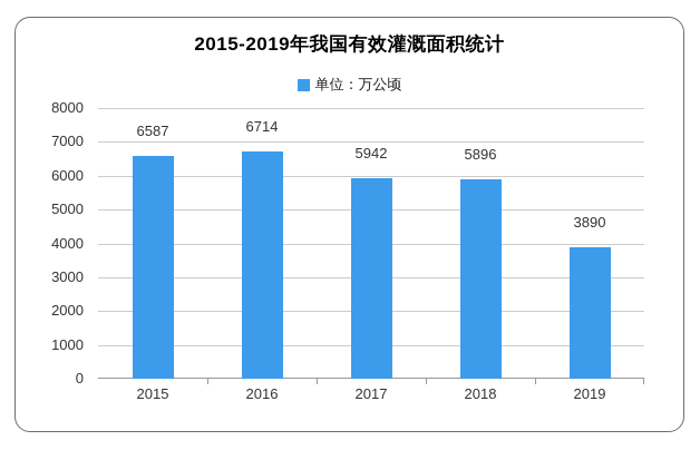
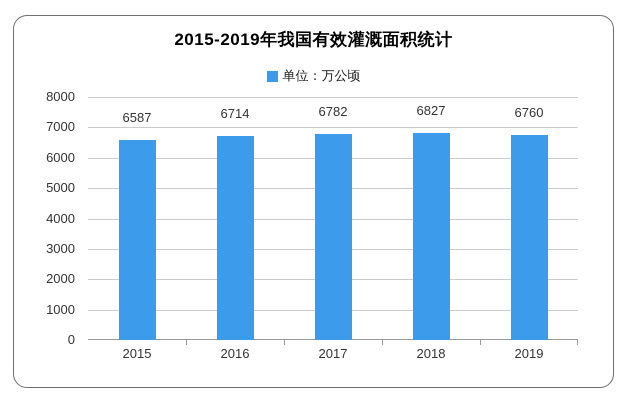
2017: 5942 -> 6782
2018: 5896 -> 6827
2019: 3890 -> 6760
